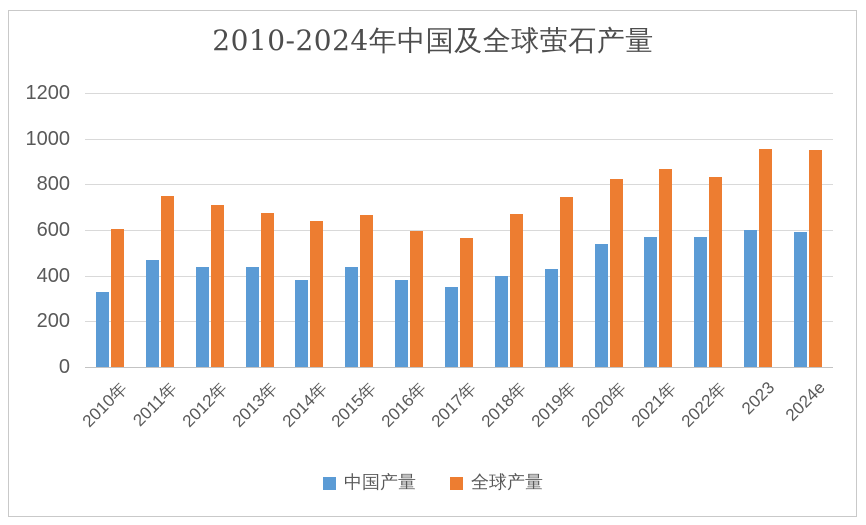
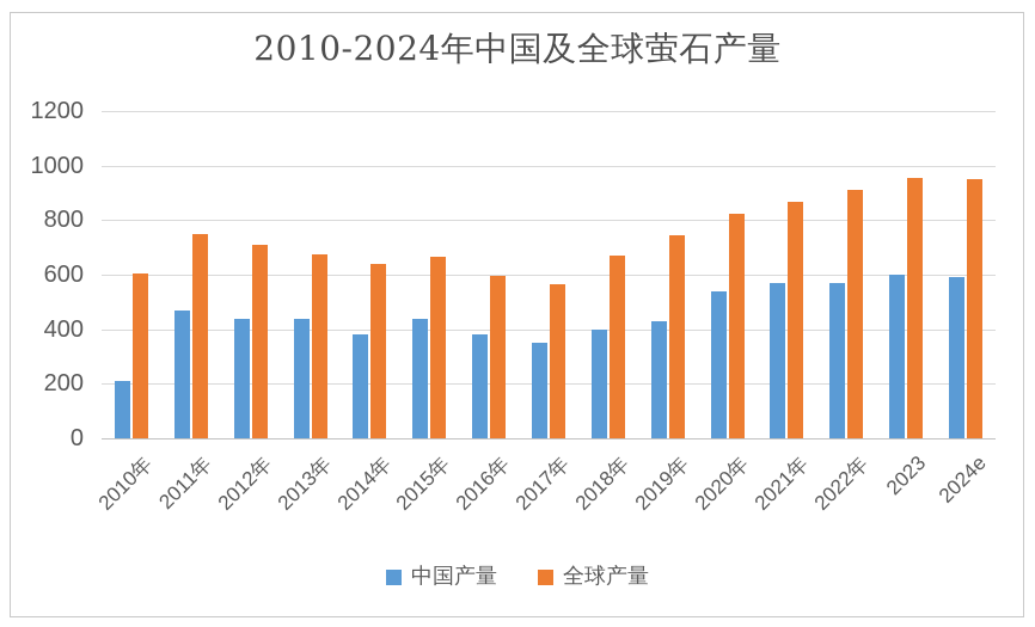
中国产量/2010年: 330 -> 210
全球产量/2022年: 830 -> 910
